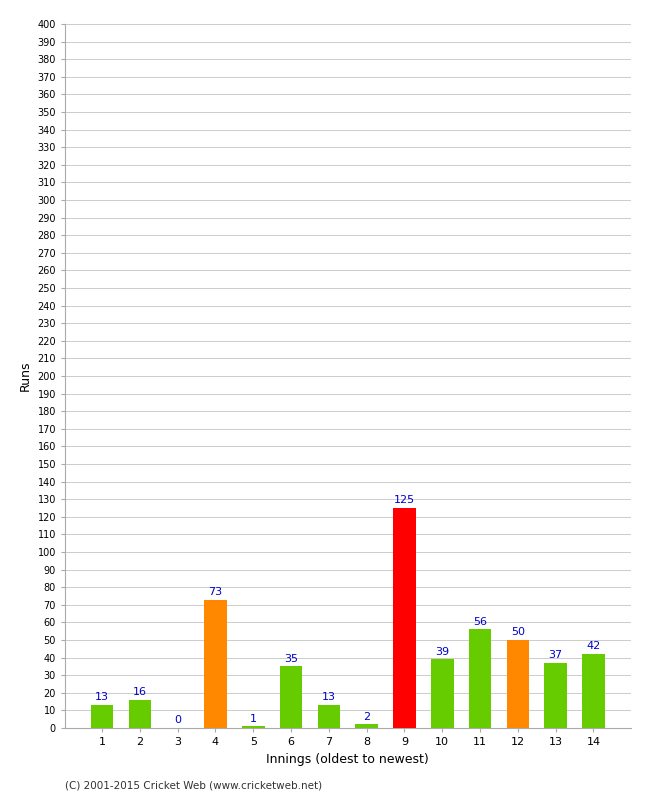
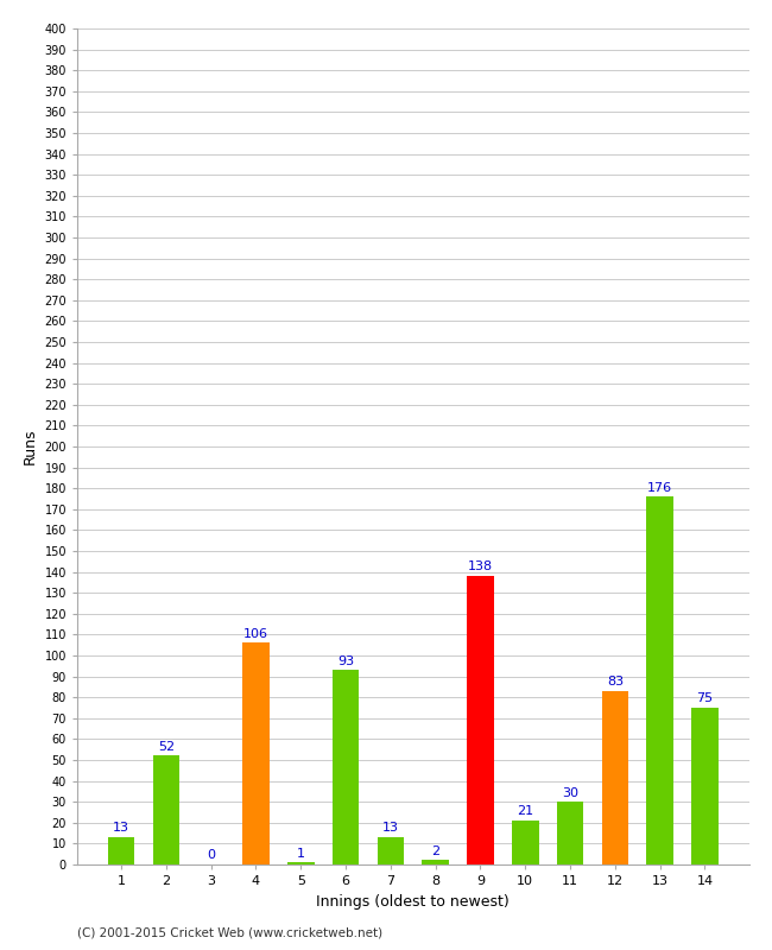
2: 16 -> 52
4: 73 -> 106
6: 35 -> 93
9: 125 -> 138
10: 39 -> 21
11: 56 -> 30
12: 50 -> 83
13: 37 -> 176
14: 42 -> 75
